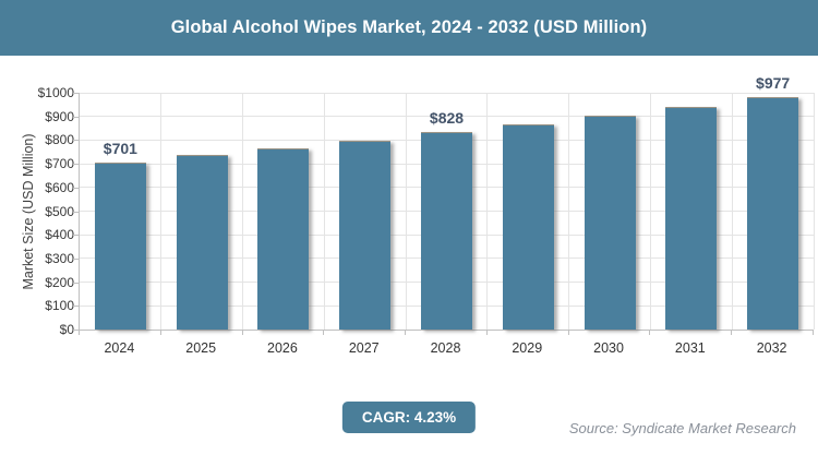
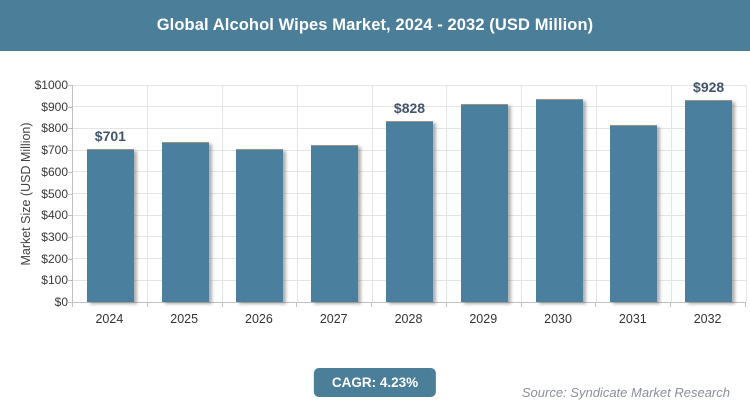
2026: $760 -> $700
2027: $790 -> $720
2029: $860 -> $910
2030: $900 -> $930
2031: $940 -> $810
2032: $977 -> $928
